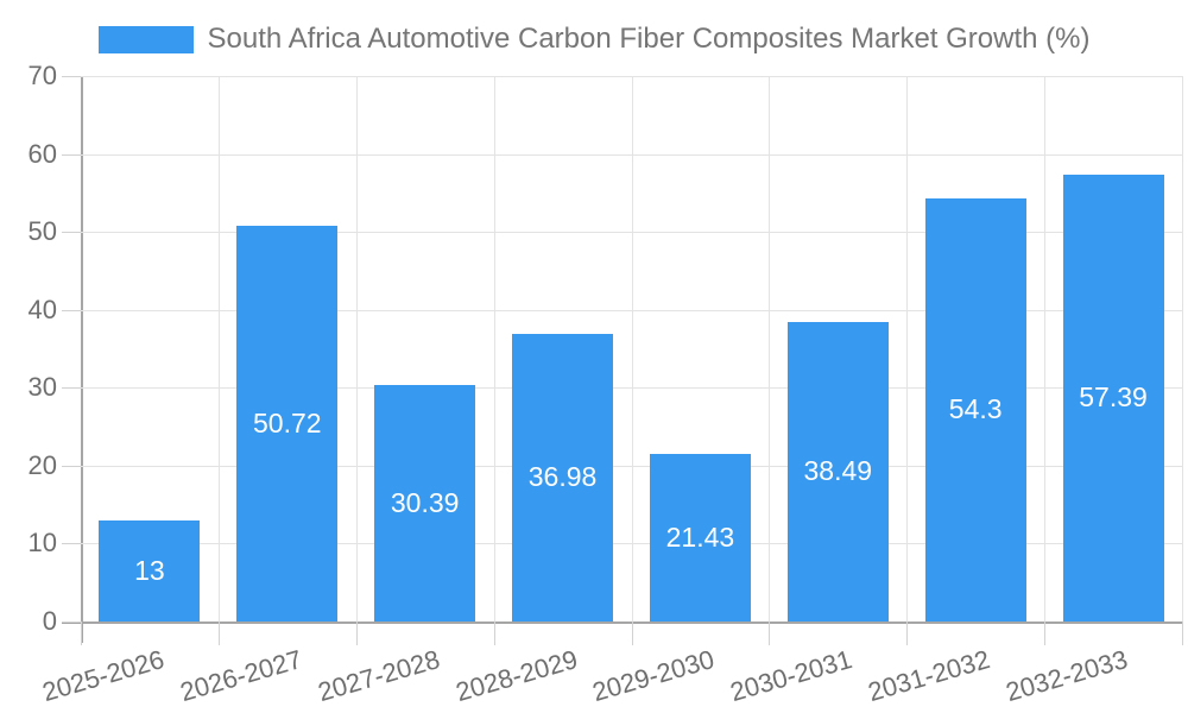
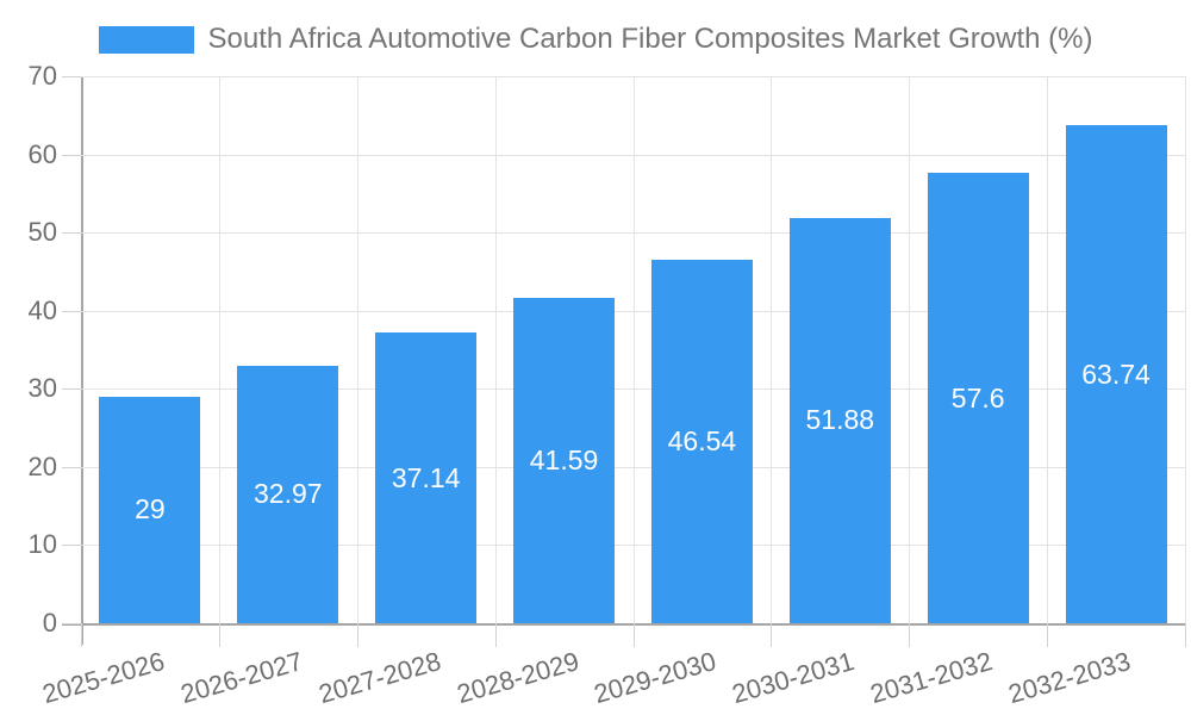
2025-2026: 13 -> 29
2026-2027: 50.72 -> 32.97
2027-2028: 30.39 -> 37.14
2028-2029: 36.98 -> 41.59
2029-2030: 21.43 -> 46.54
2030-2031: 38.49 -> 51.88
2031-2032: 54.3 -> 57.6
2032-2033: 57.39 -> 63.74
